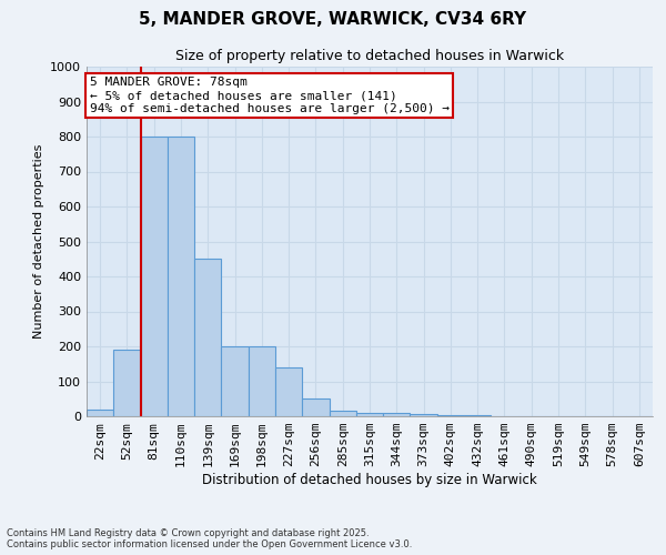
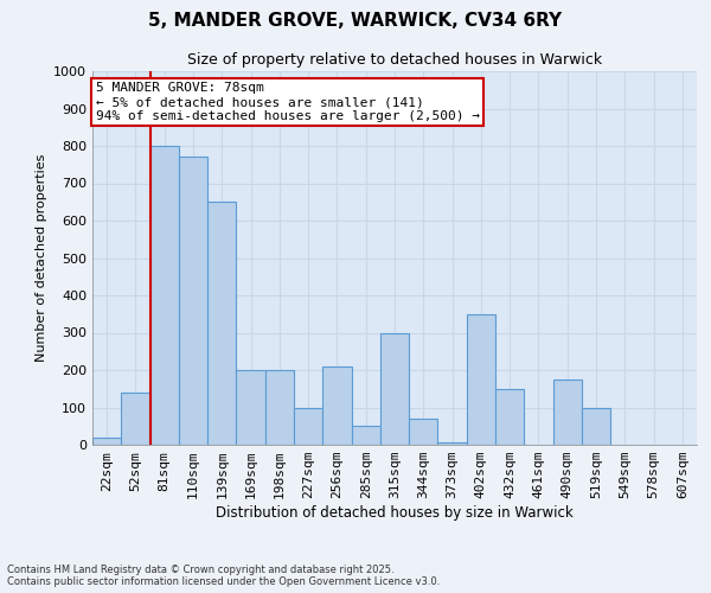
52sqm: 190 -> 140
110sqm: 800 -> 770
139sqm: 450 -> 650
227sqm: 140 -> 100
256sqm: 50 -> 210
285sqm: 15 -> 50
315sqm: 10 -> 300
344sqm: 10 -> 70
402sqm: 2 -> 350
432sqm: 2 -> 150
490sqm: 1 -> 175
519sqm: 1 -> 100
